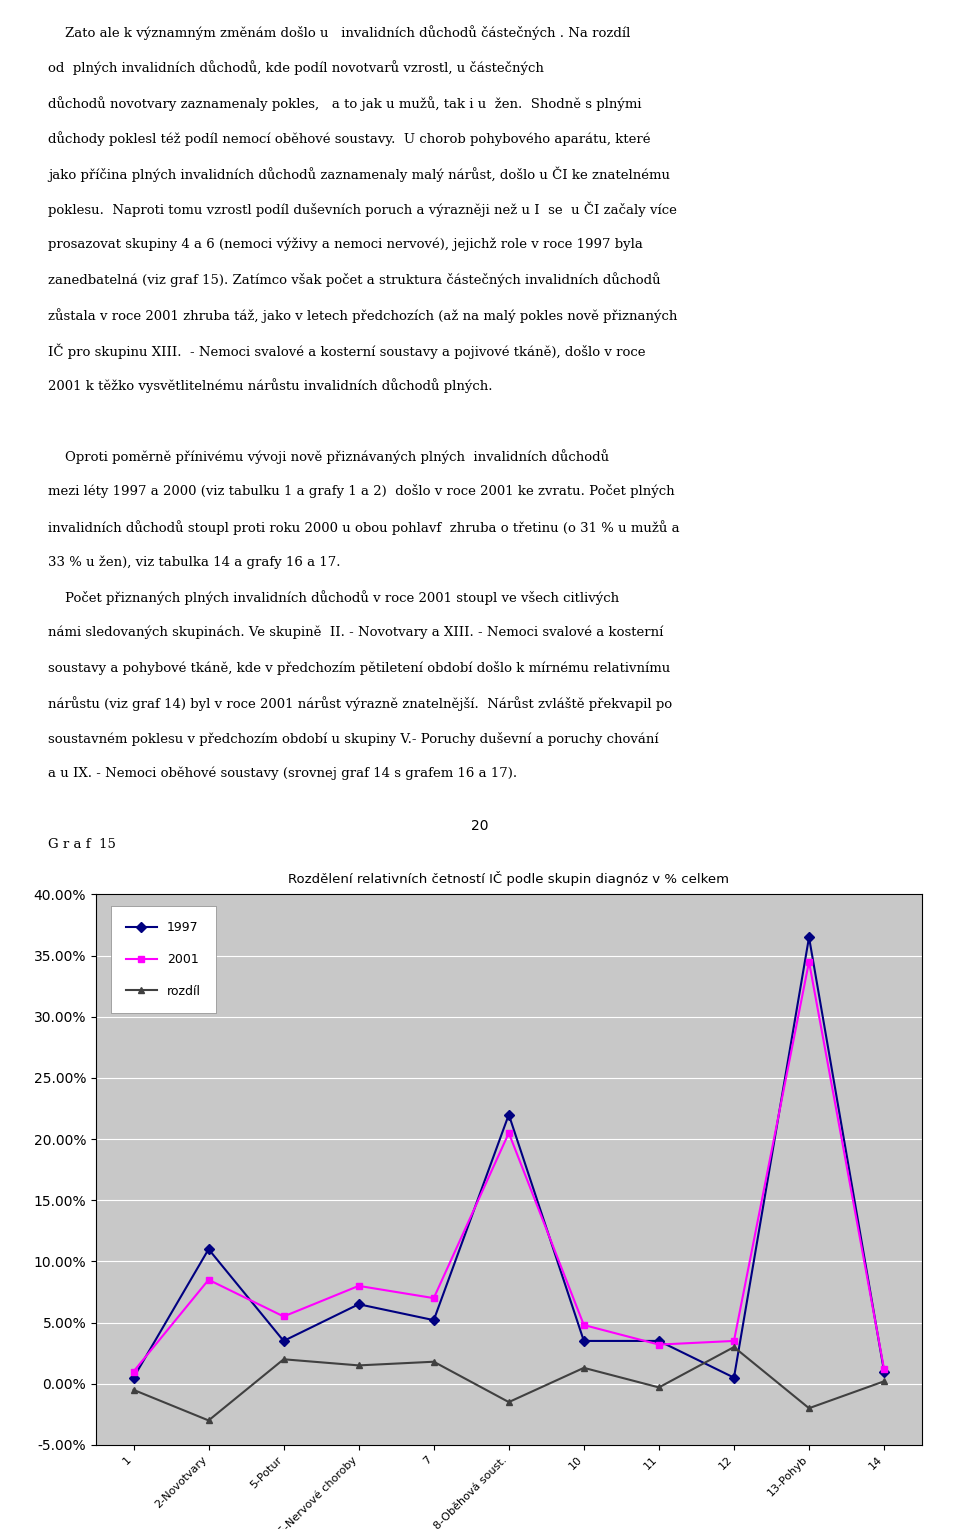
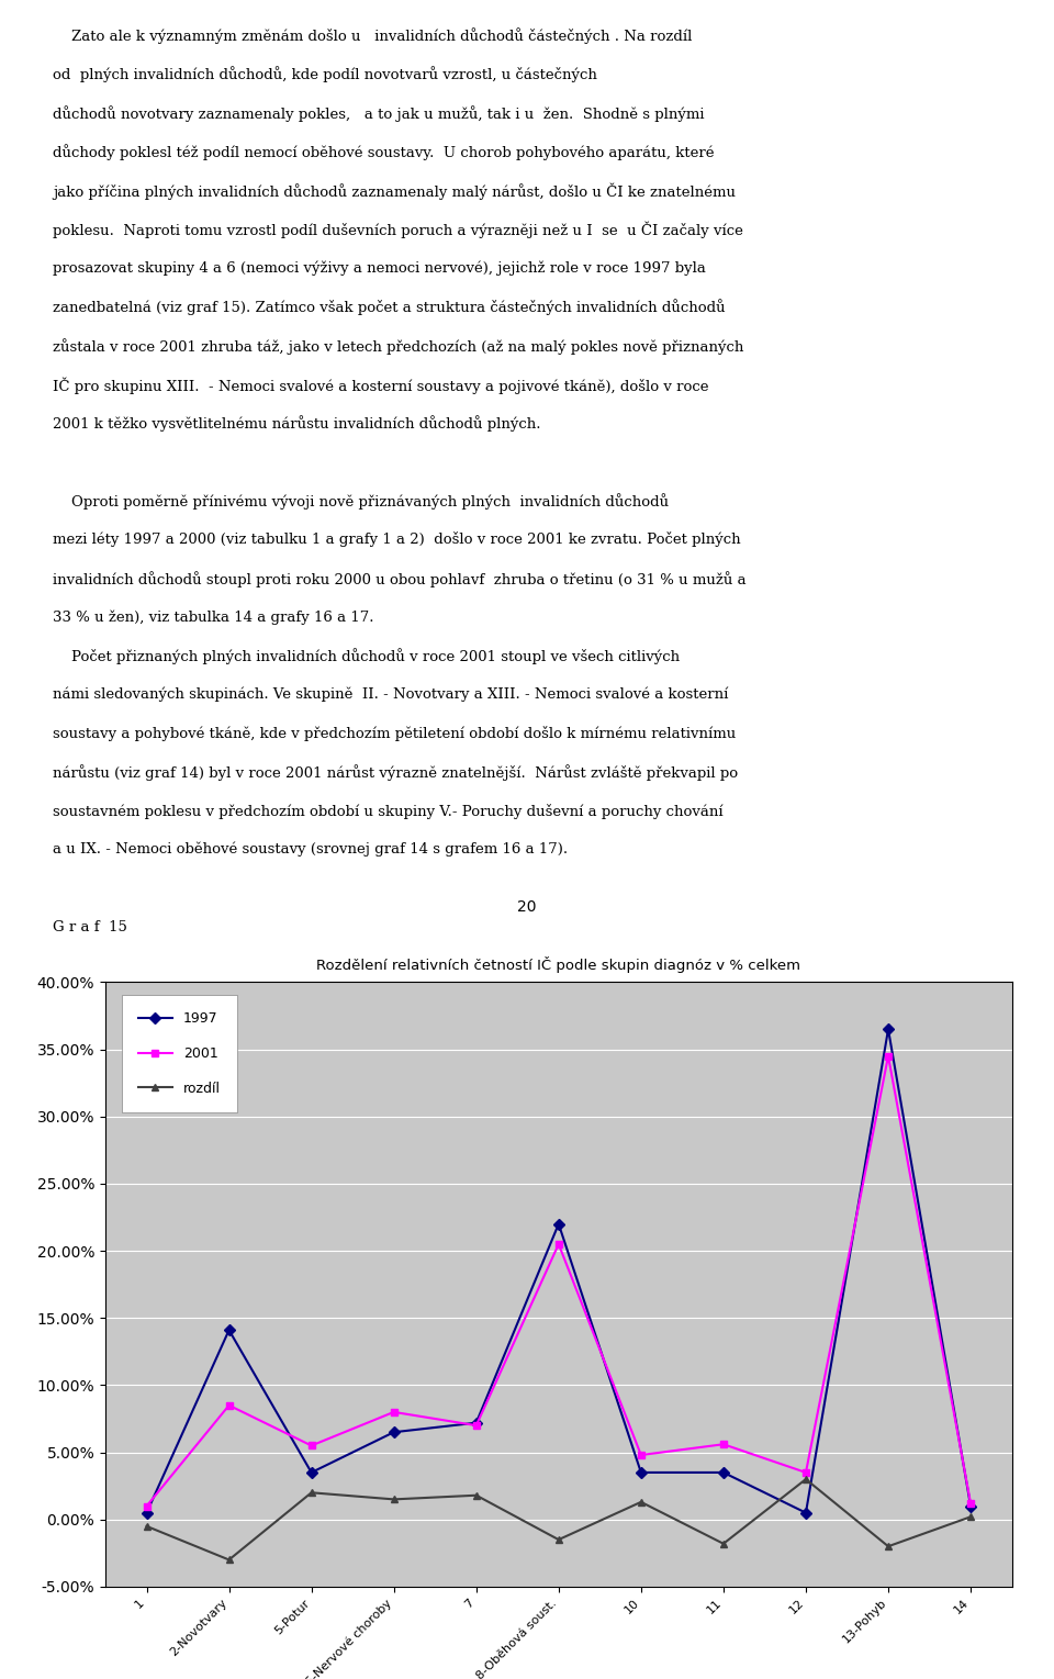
1997/2-Novotvary: 11.0% -> 14.1%
1997/7: 5.2% -> 7.2%
2001/11: 3.2% -> 5.6%
rozdíl/11: -0.3% -> -1.8%
